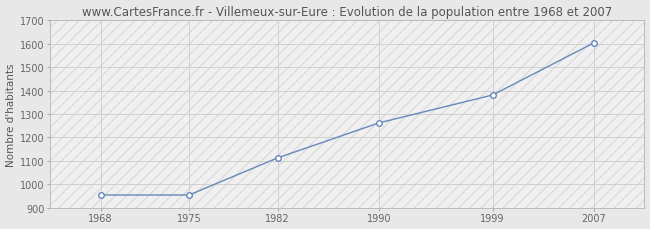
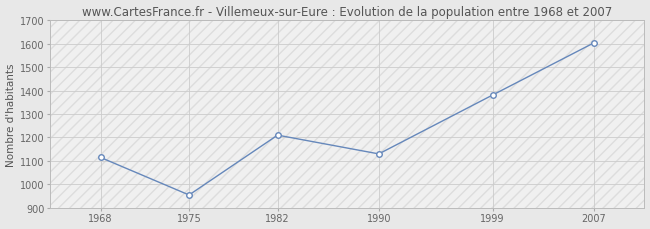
1968: 955 -> 1115
1982: 1113 -> 1210
1990: 1262 -> 1130
